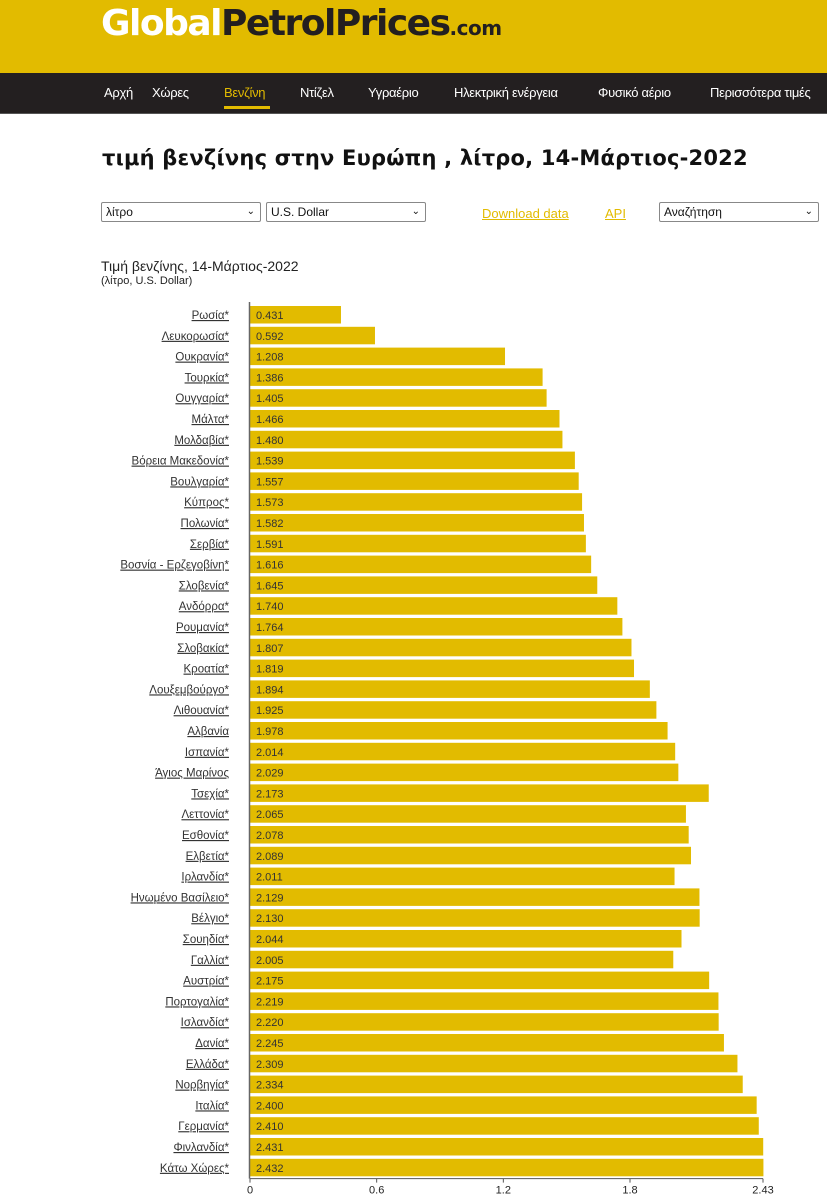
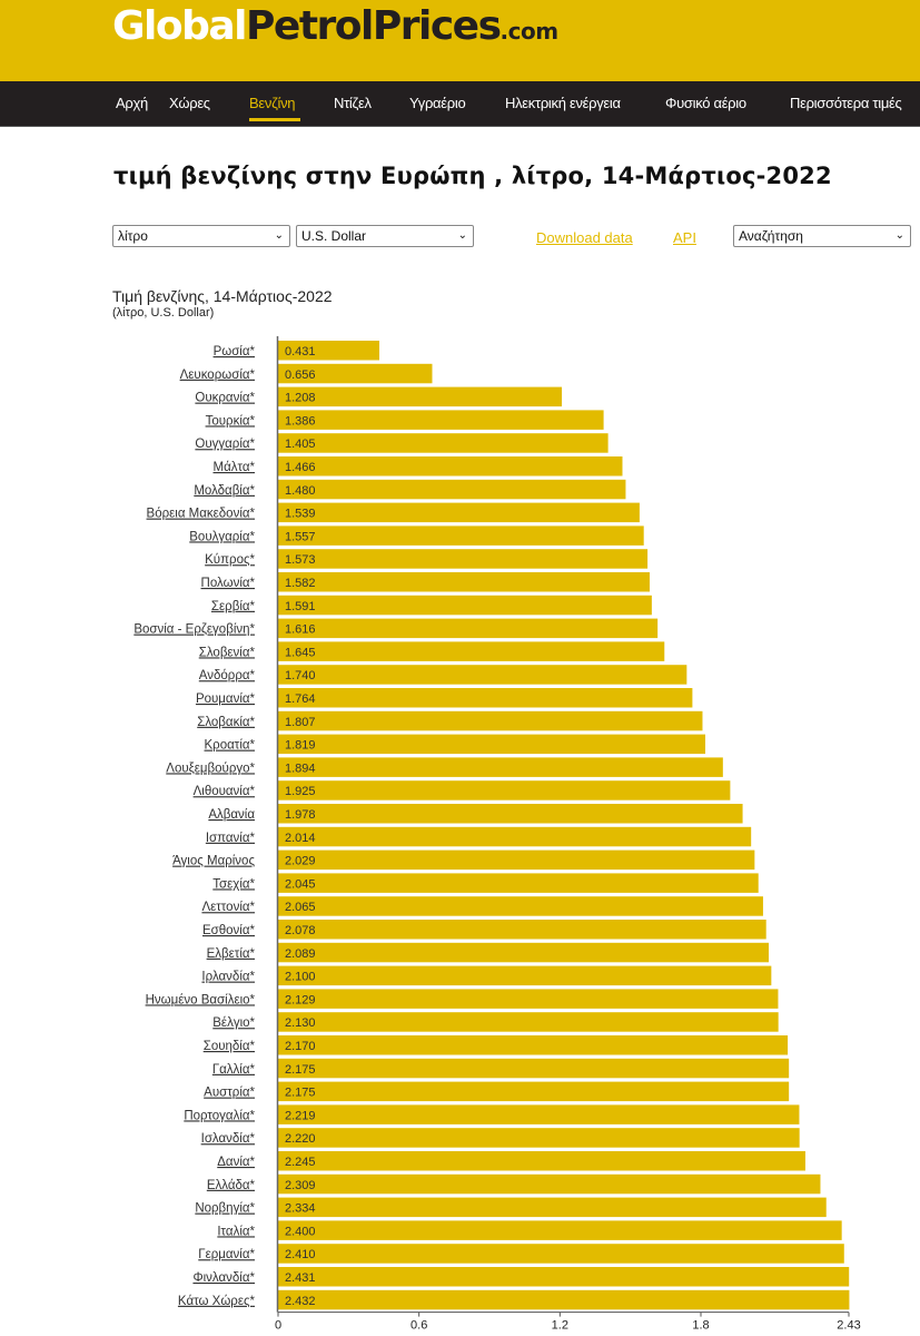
Λευκορωσία*: 0.592 -> 0.656
Τσεχία*: 2.173 -> 2.045
Ιρλανδία*: 2.011 -> 2.100
Σουηδία*: 2.044 -> 2.170
Γαλλία*: 2.005 -> 2.175
